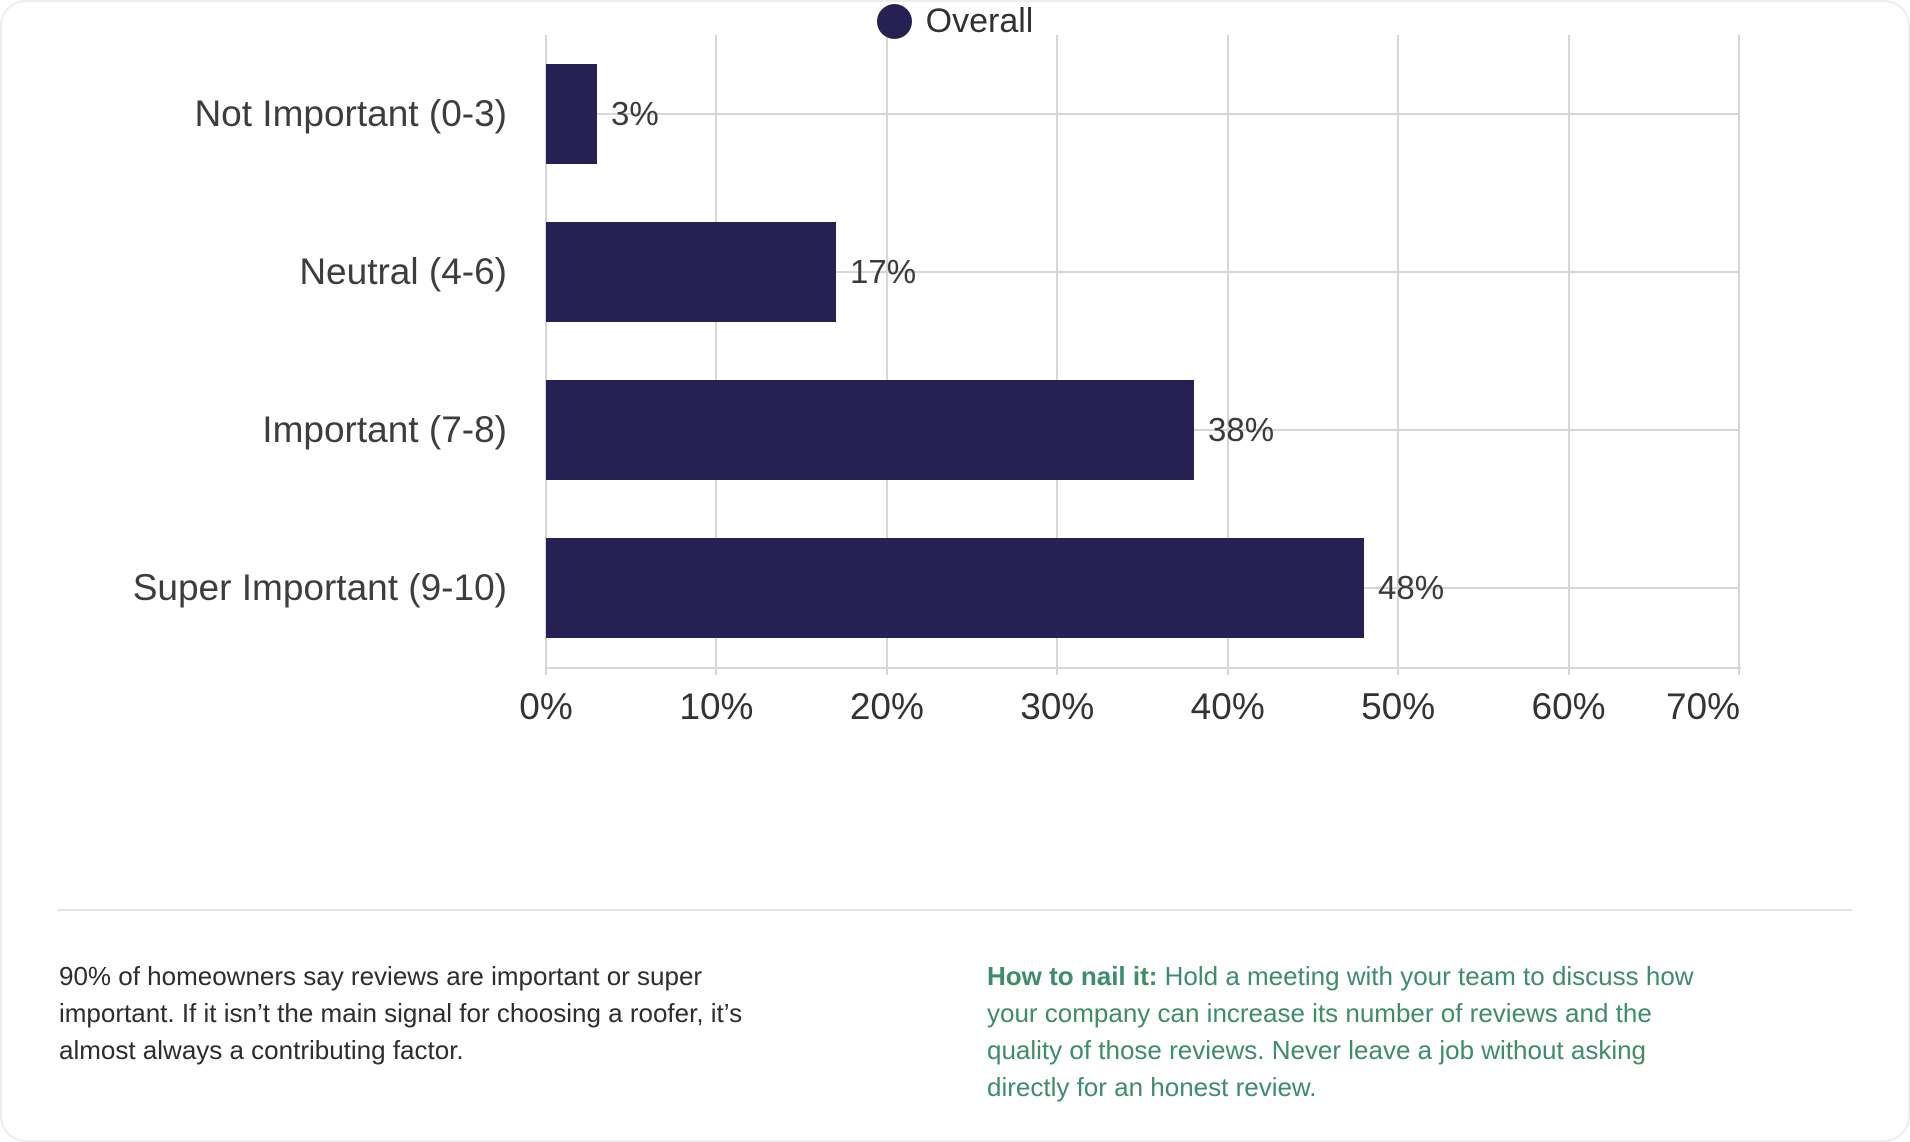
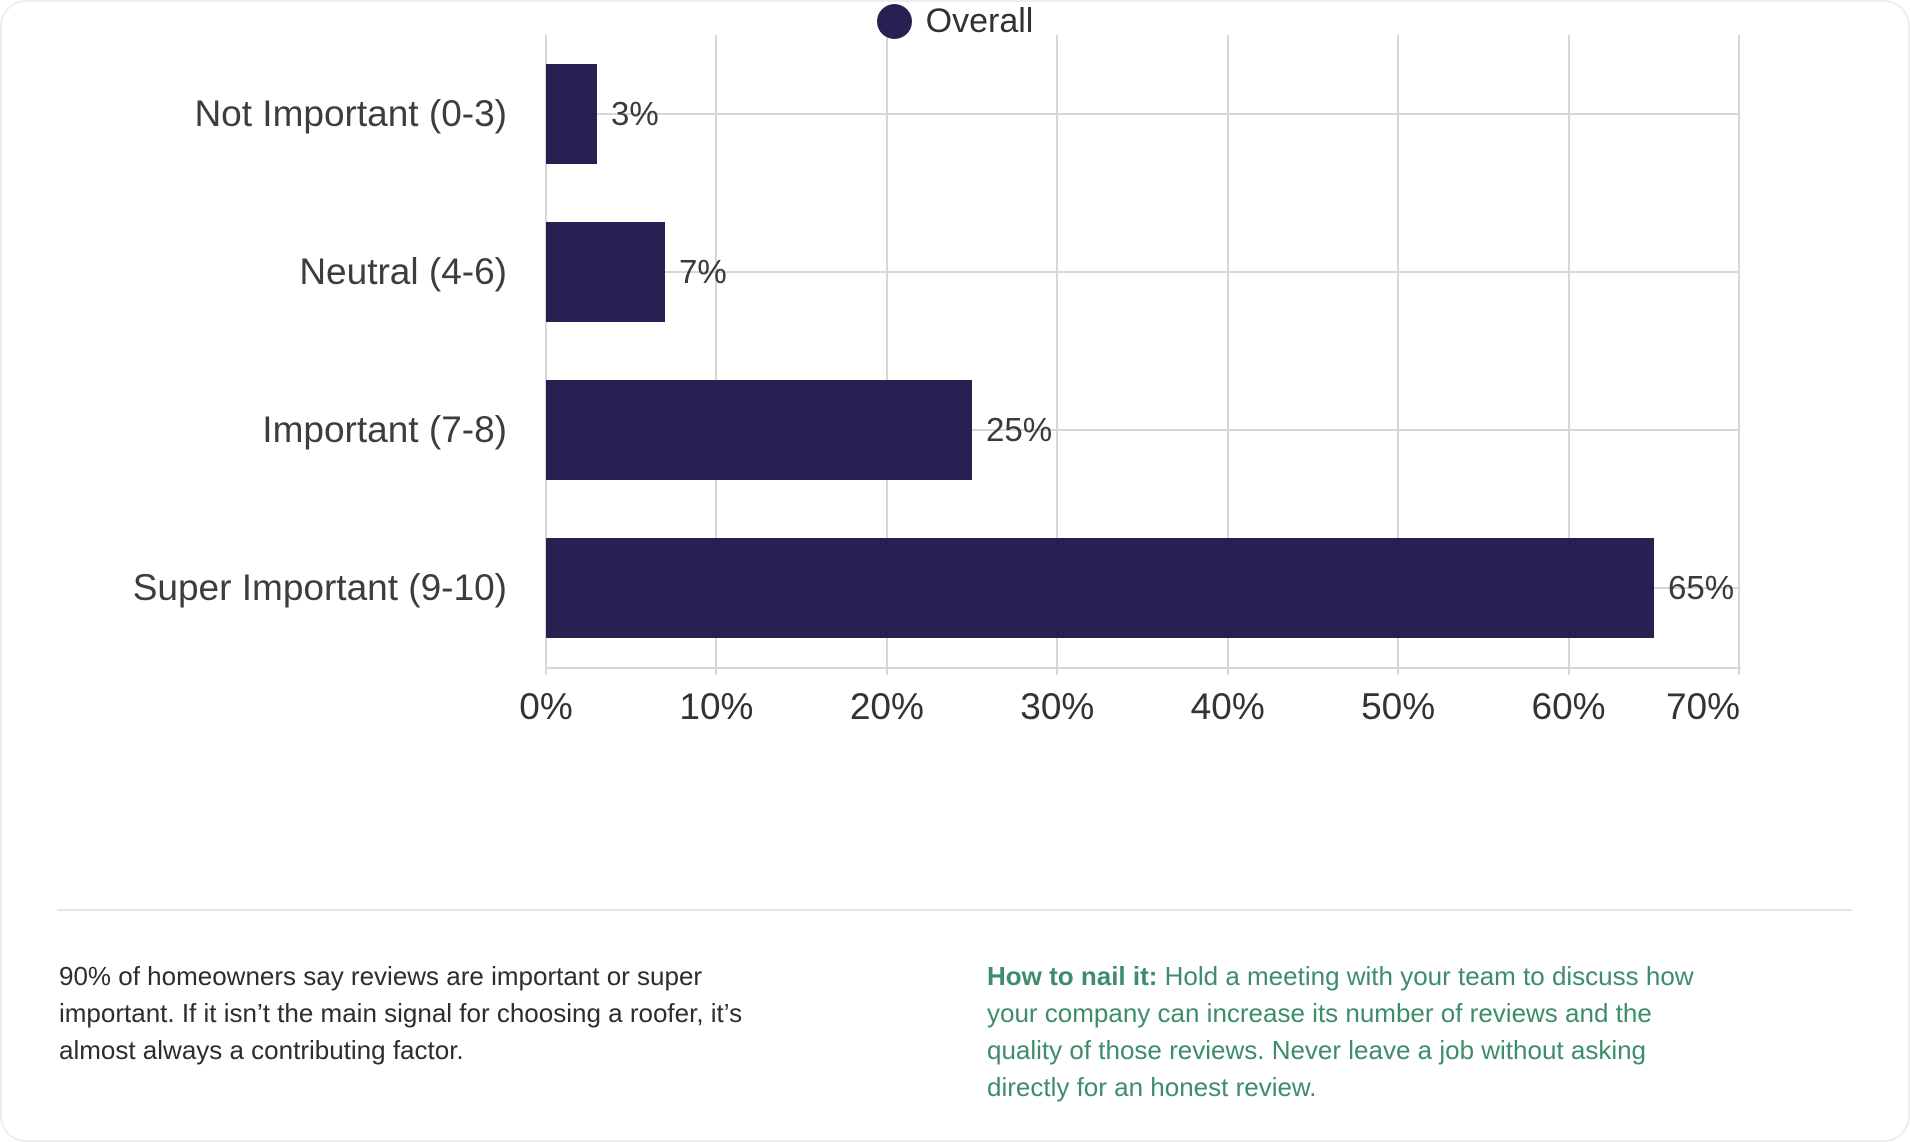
Neutral (4-6): 17% -> 7%
Important (7-8): 38% -> 25%
Super Important (9-10): 48% -> 65%
